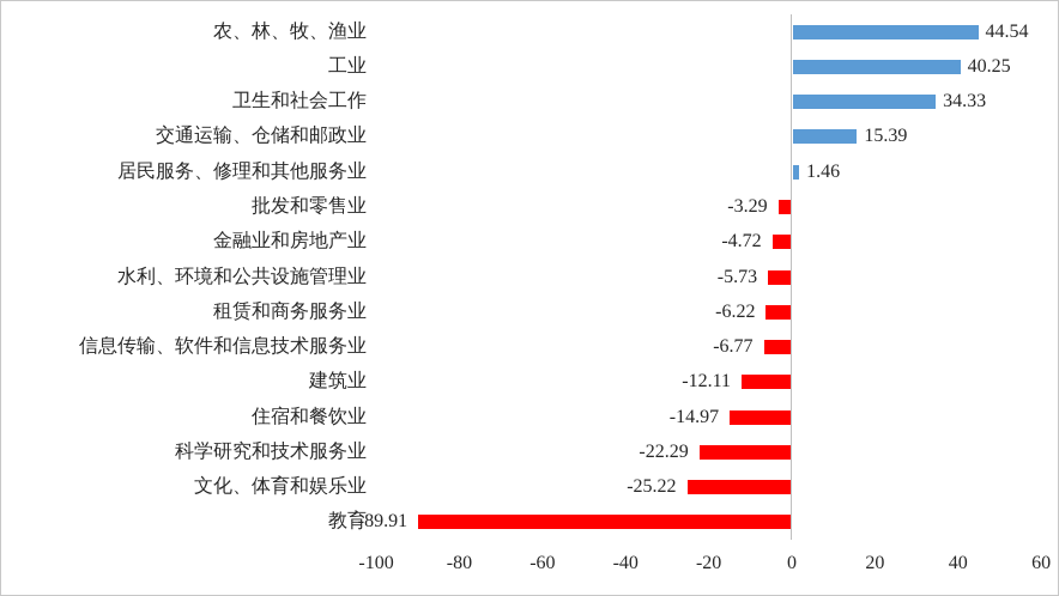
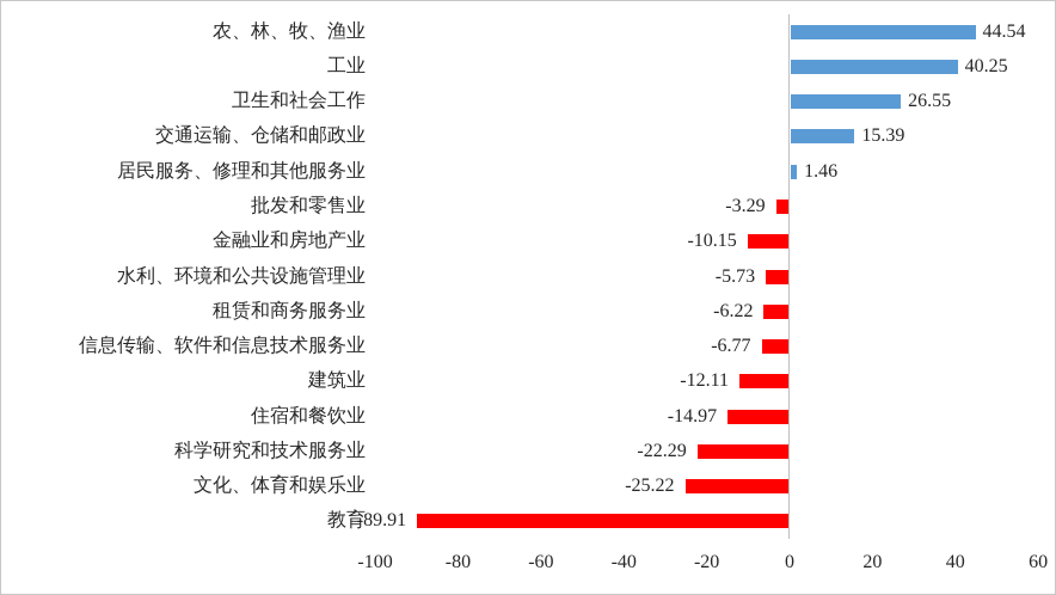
卫生和社会工作: 34.33 -> 26.55
金融业和房地产业: -4.72 -> -10.15
